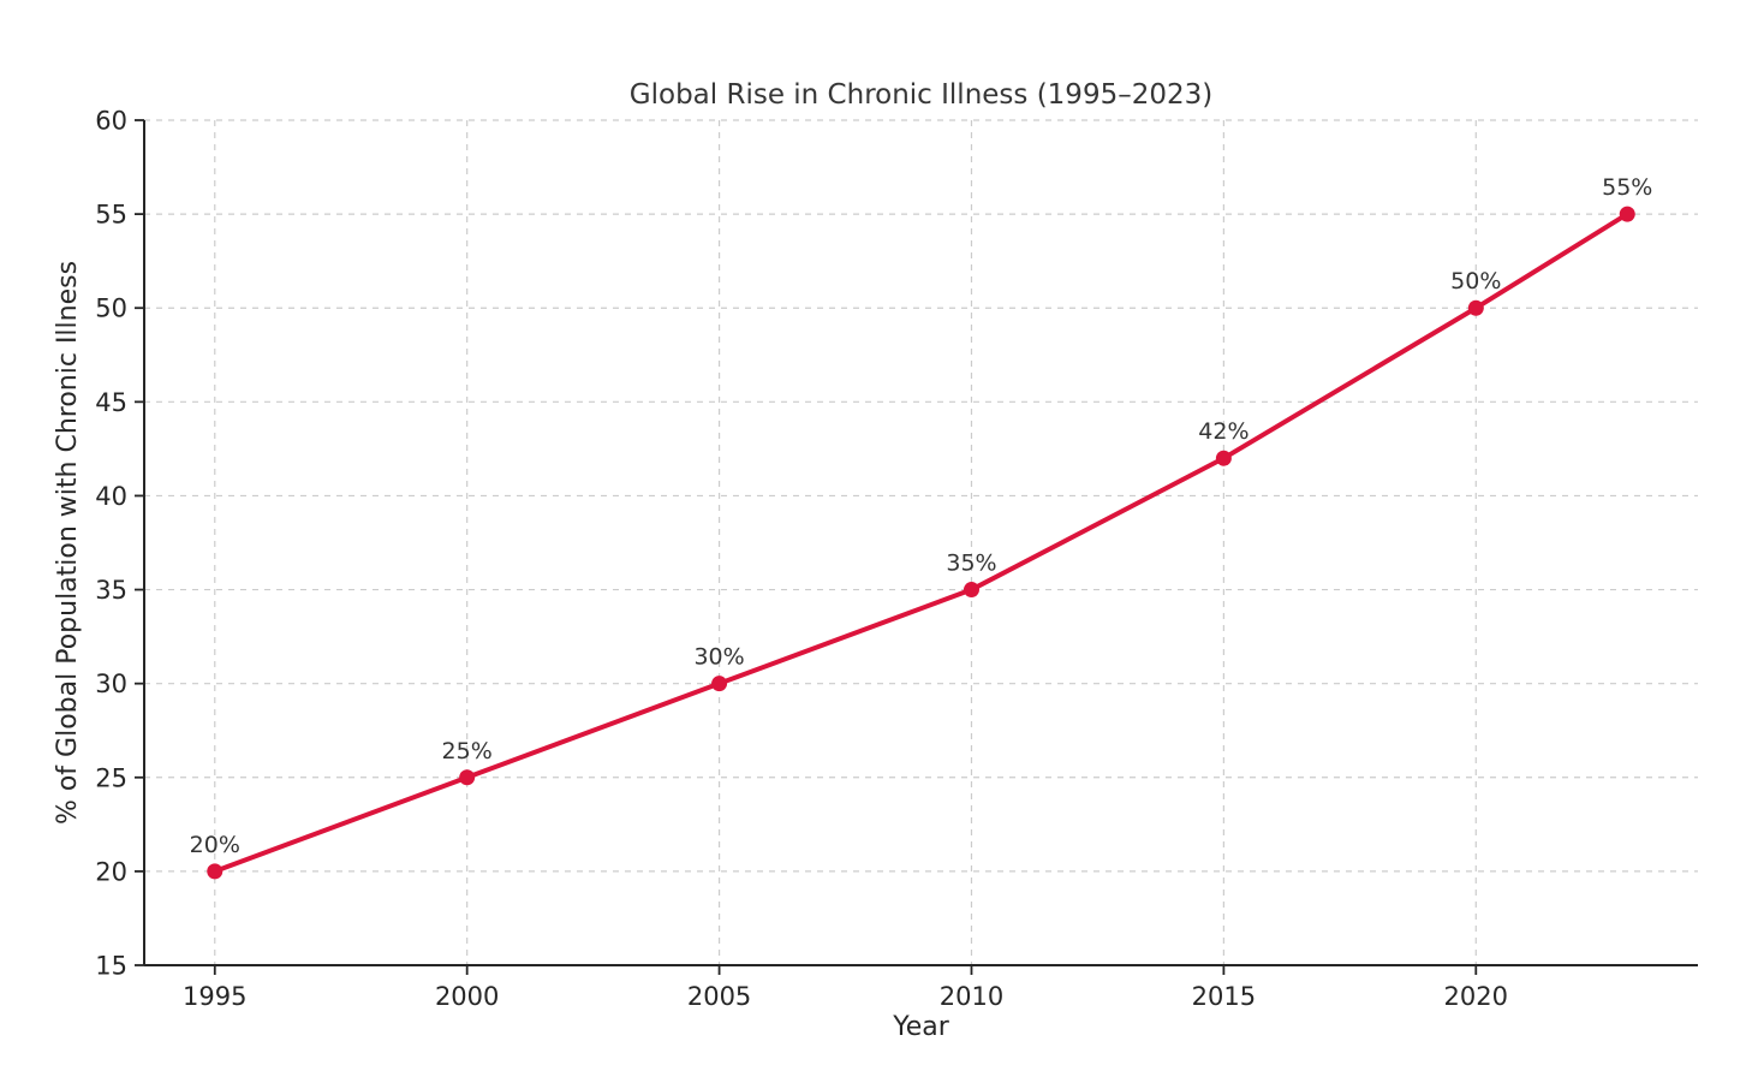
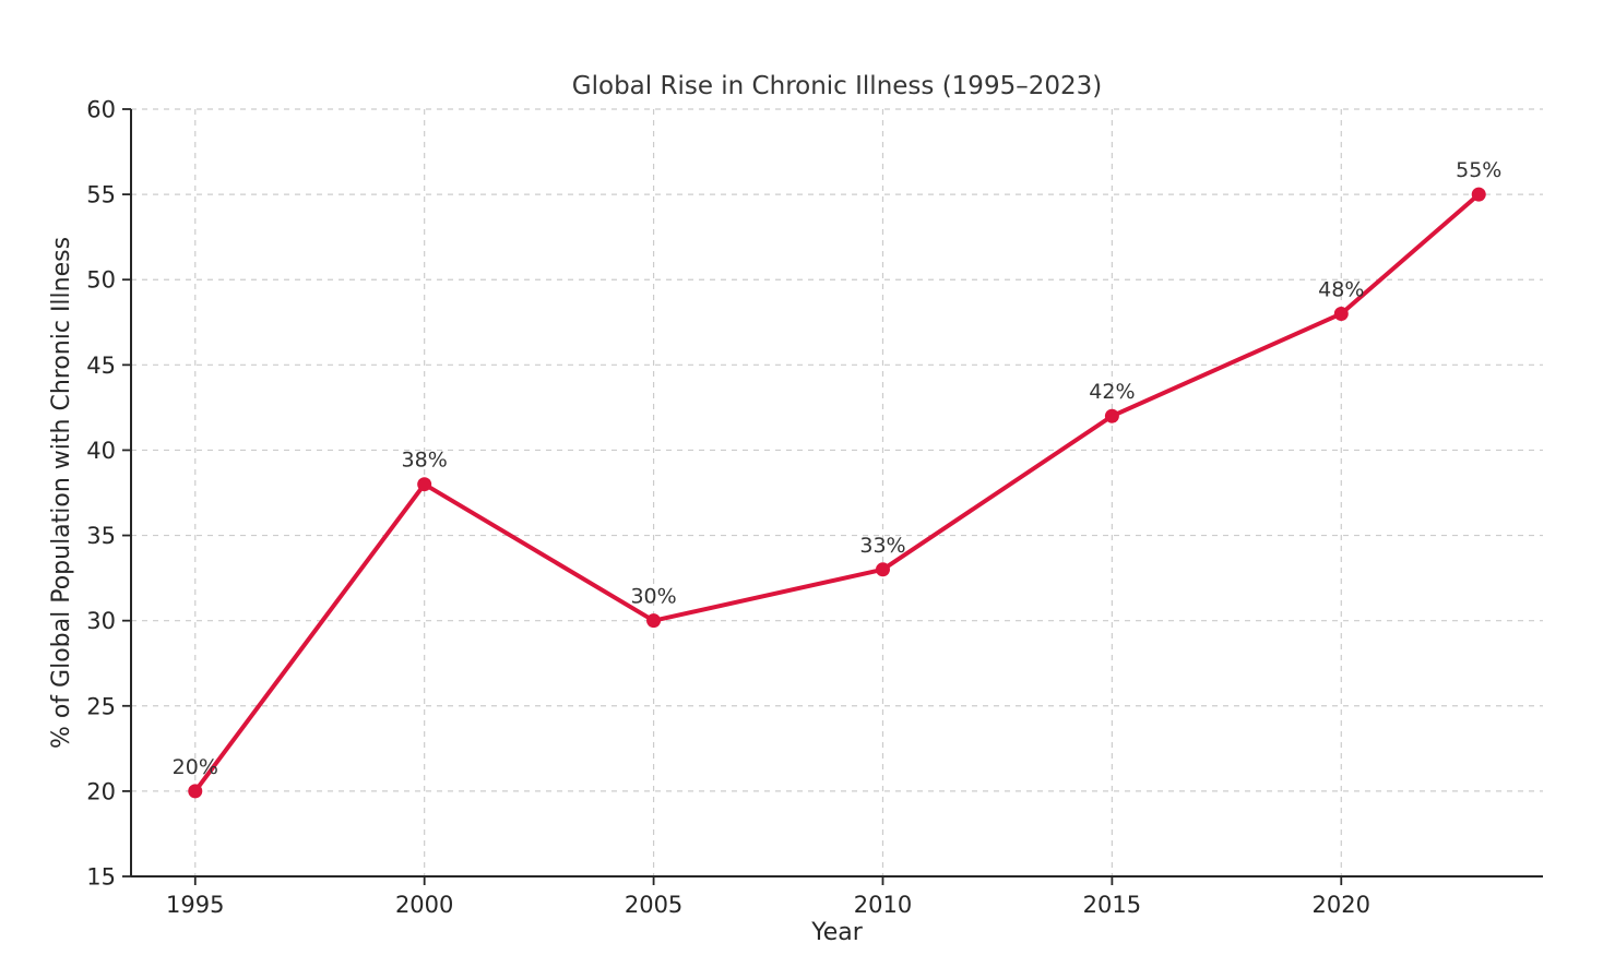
2000: 25% -> 38%
2010: 35% -> 33%
2020: 50% -> 48%
